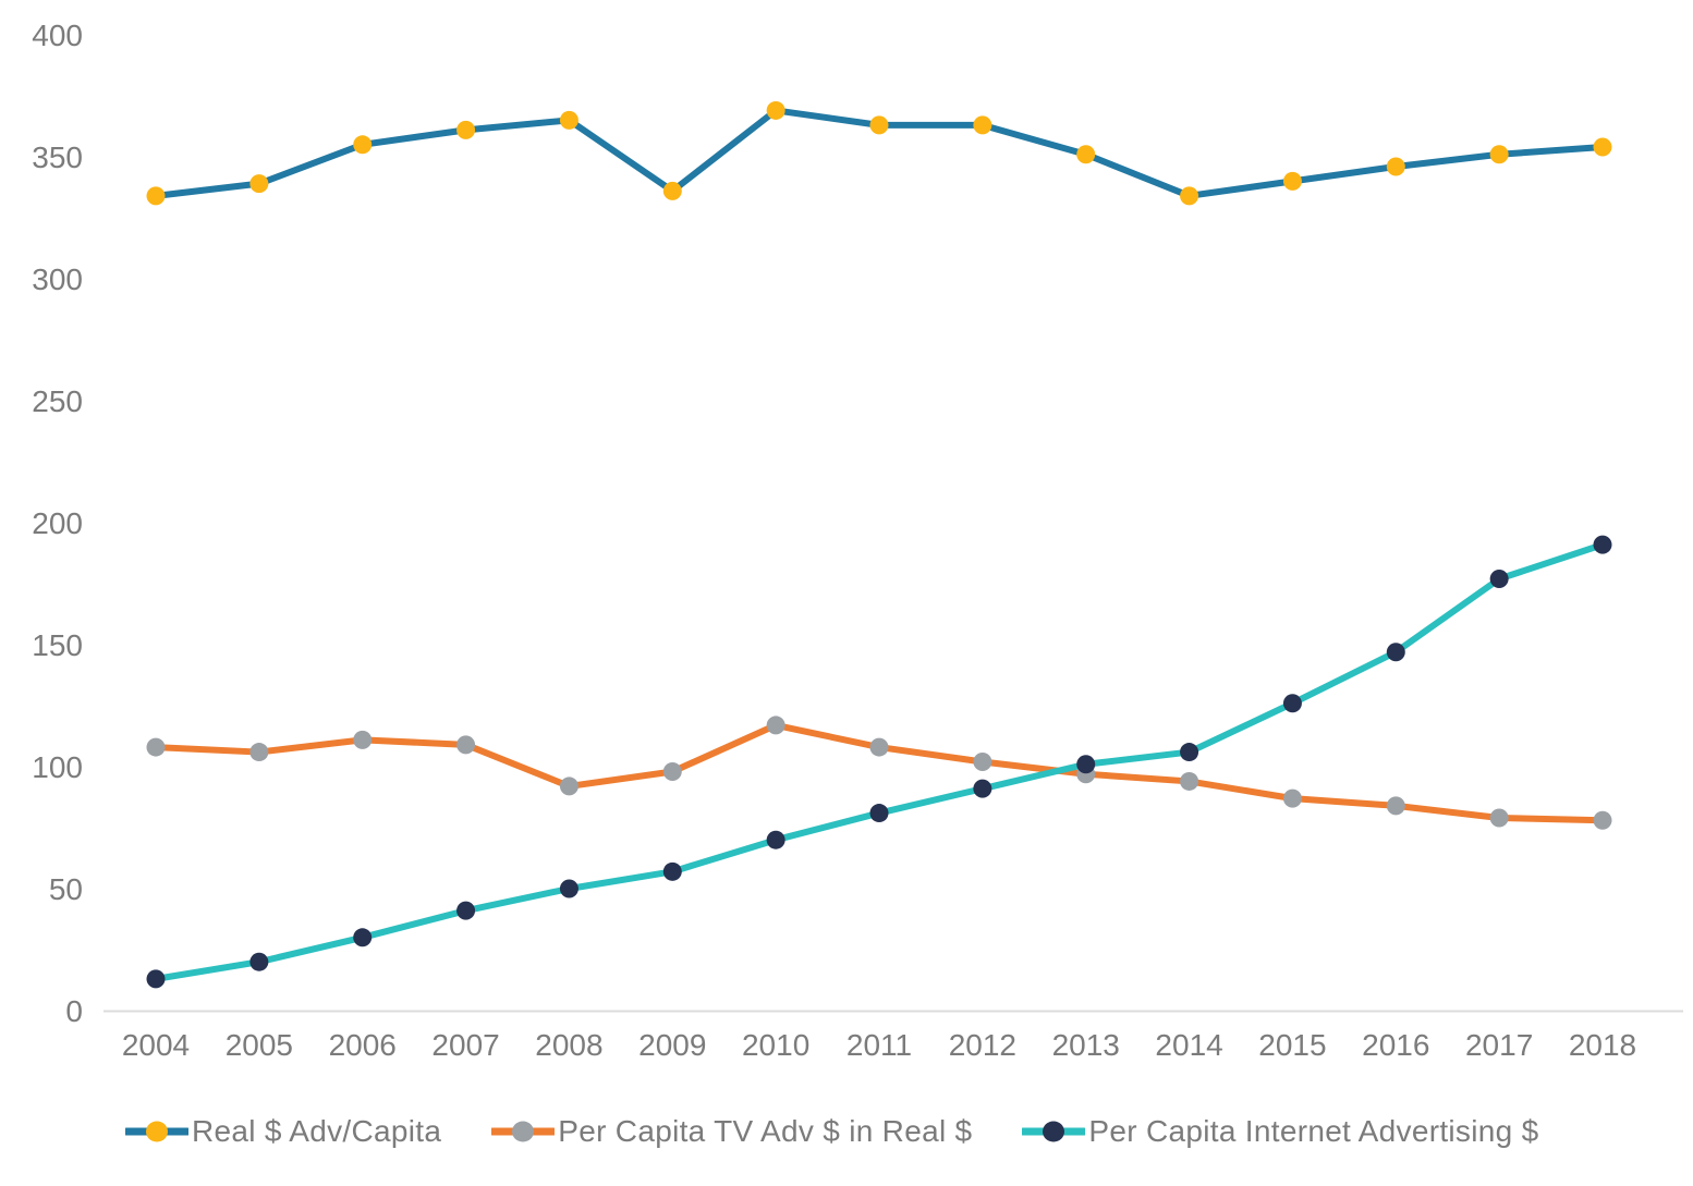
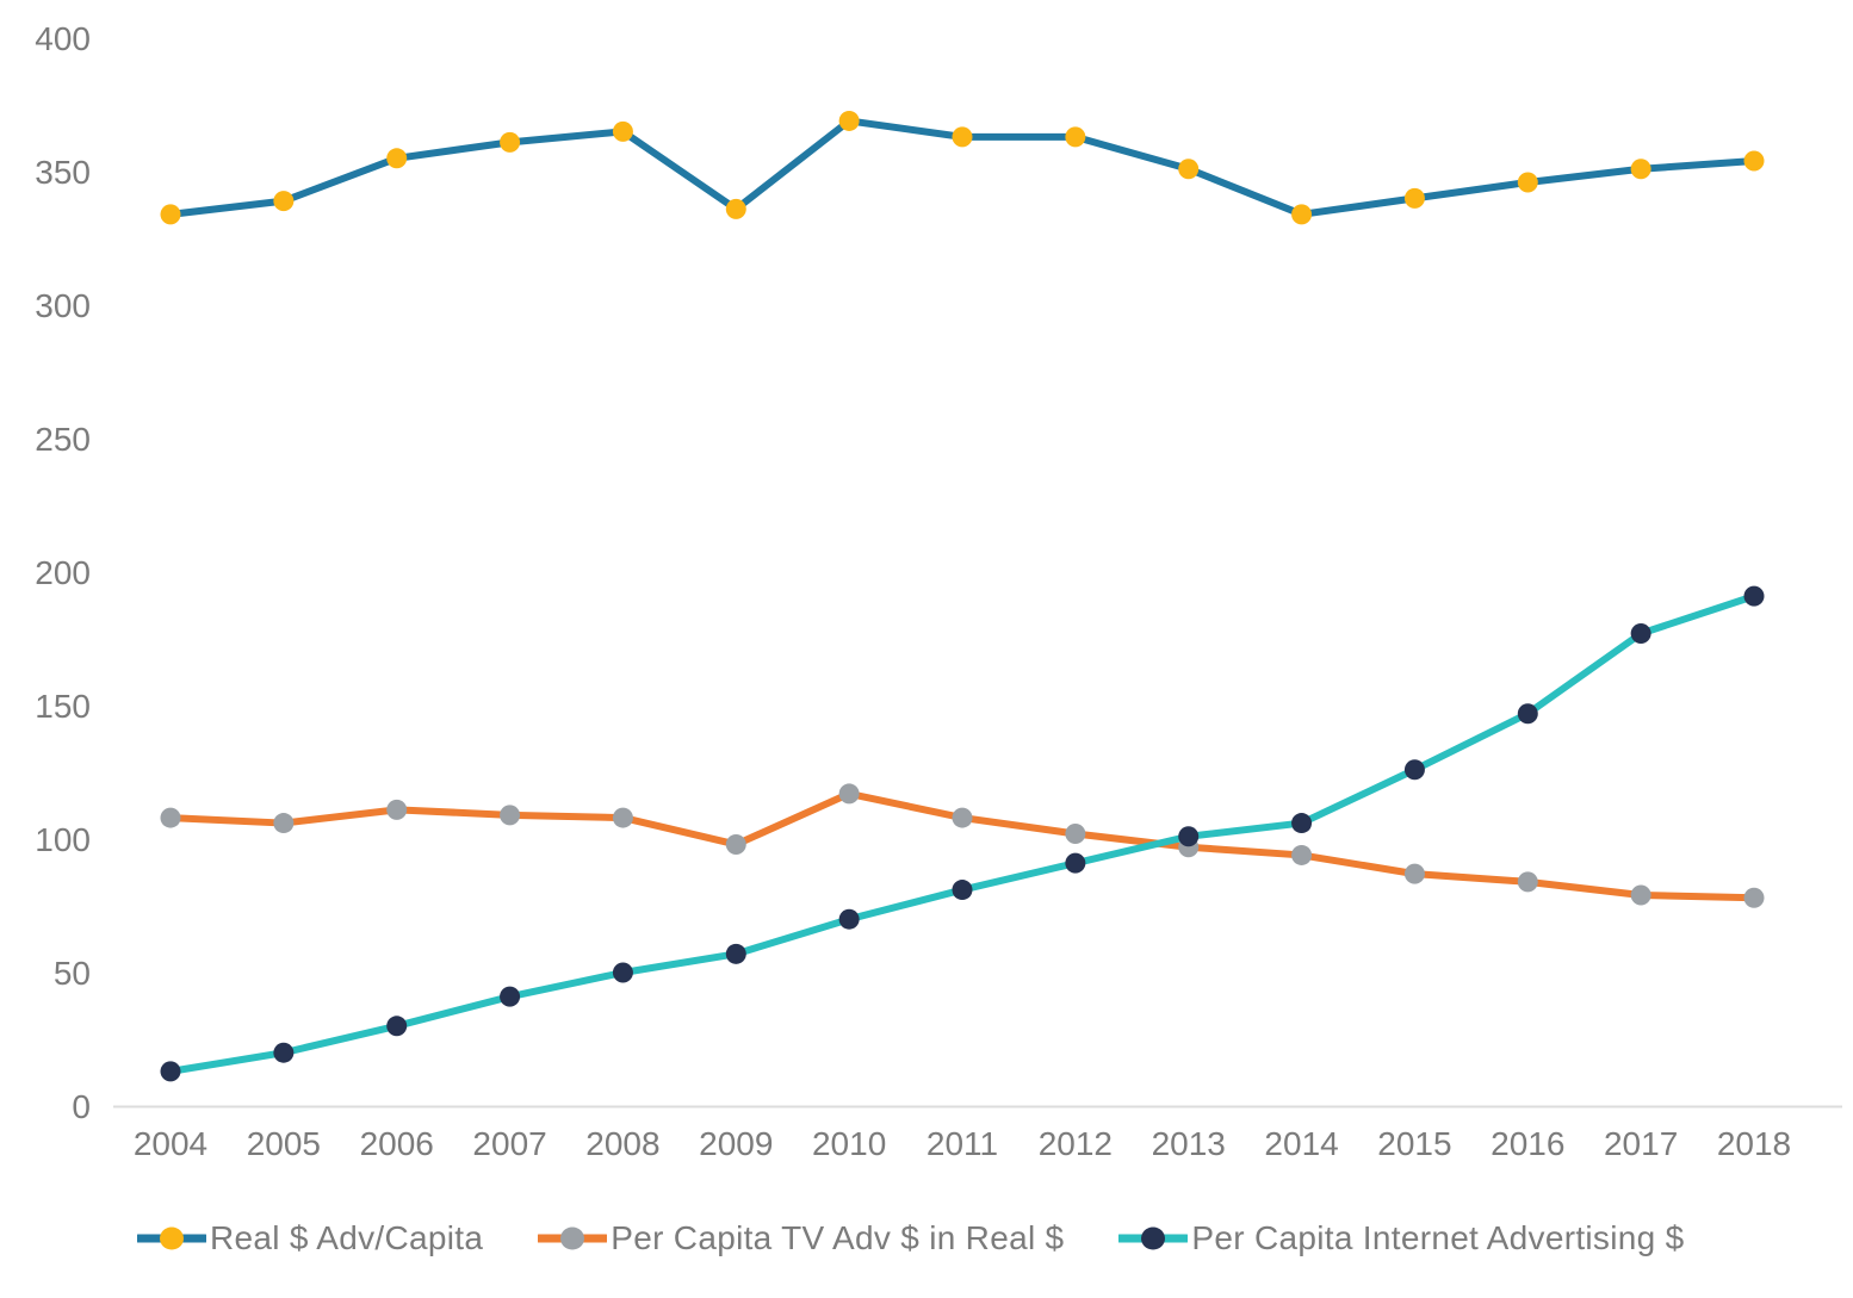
Per Capita TV Adv $ in Real $/2008: 92 -> 108
